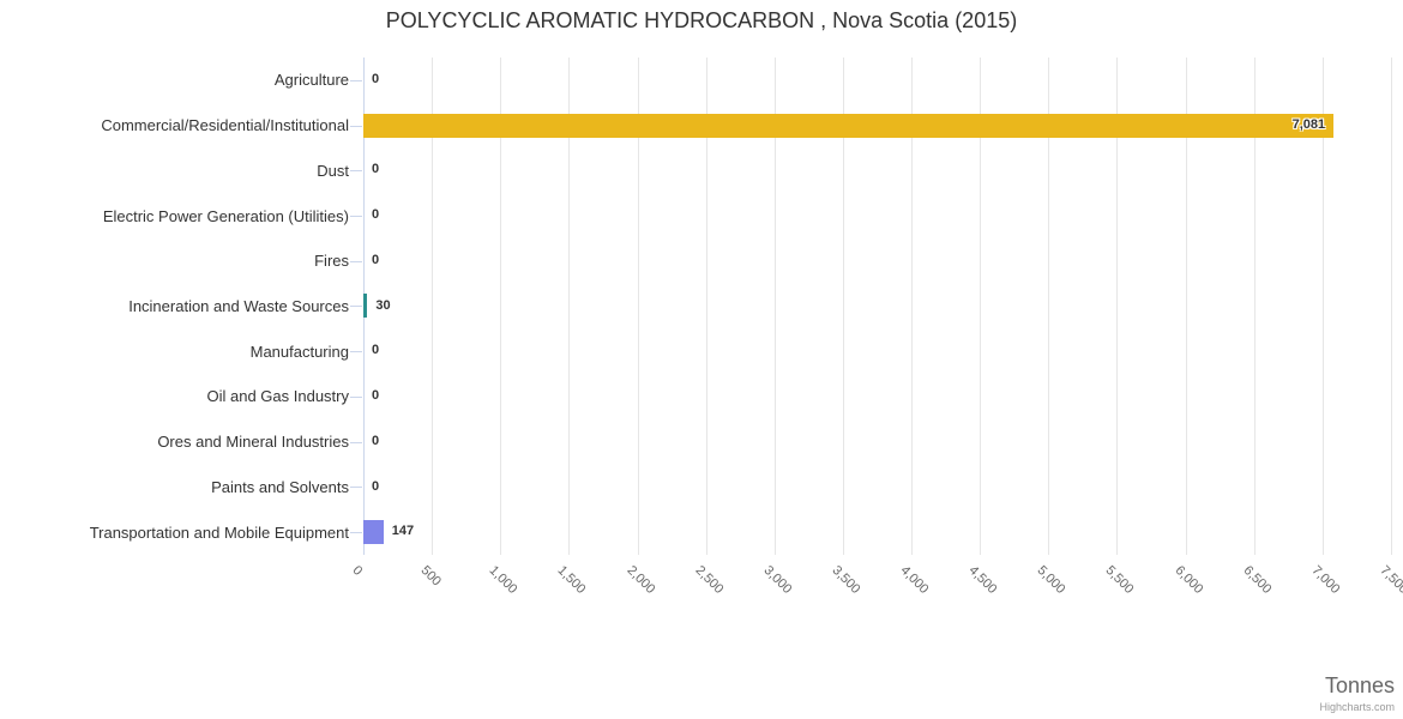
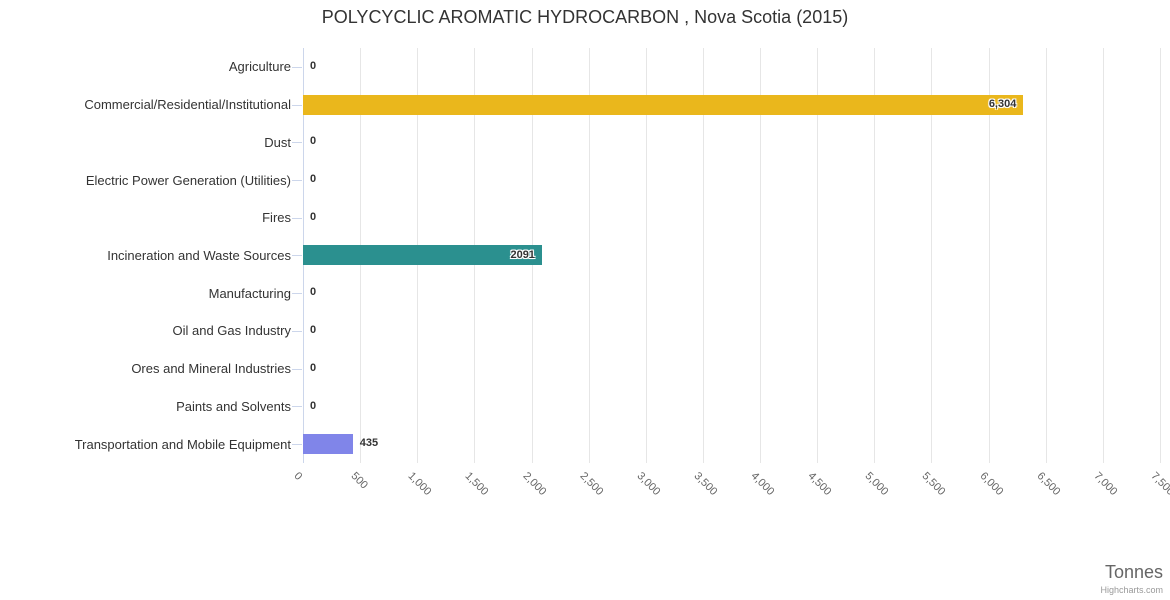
Commercial/Residential/Institutional: 7,081 -> 6,304
Incineration and Waste Sources: 30 -> 2091
Transportation and Mobile Equipment: 147 -> 435
